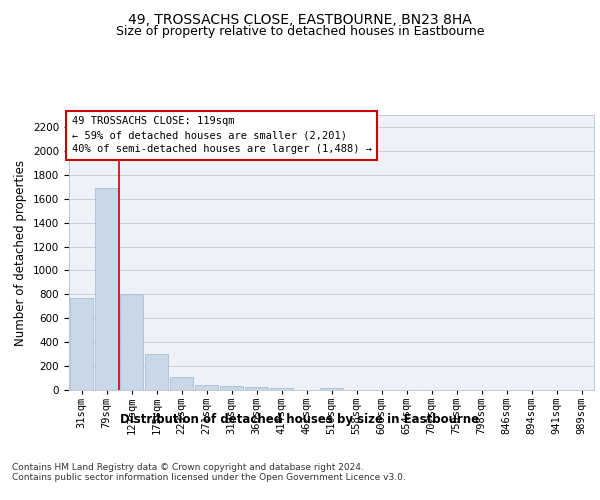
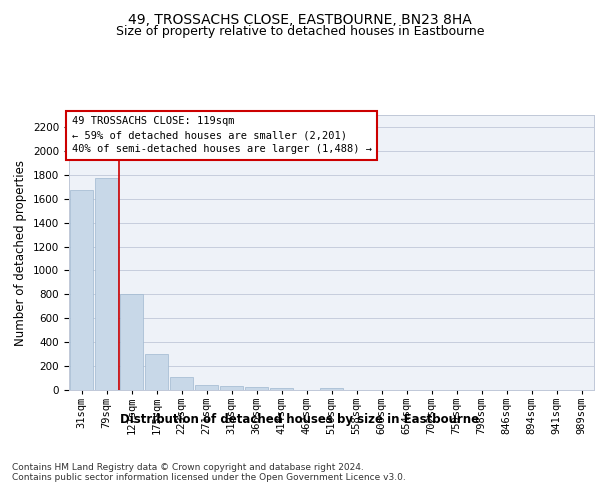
31sqm: 770 -> 1670
79sqm: 1690 -> 1770
